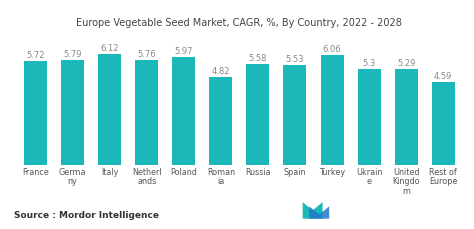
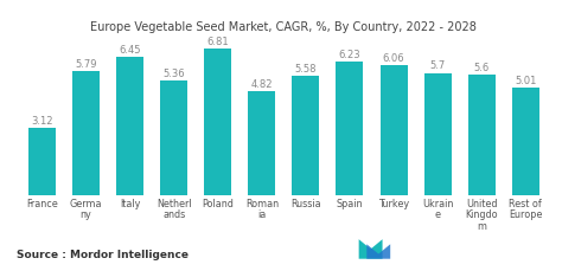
France: 5.72 -> 3.12
Italy: 6.12 -> 6.45
Netherl ands: 5.76 -> 5.36
Poland: 5.97 -> 6.81
Spain: 5.53 -> 6.23
Ukrain e: 5.3 -> 5.7
United Kingdo m: 5.29 -> 5.6
Rest of Europe: 4.59 -> 5.01
